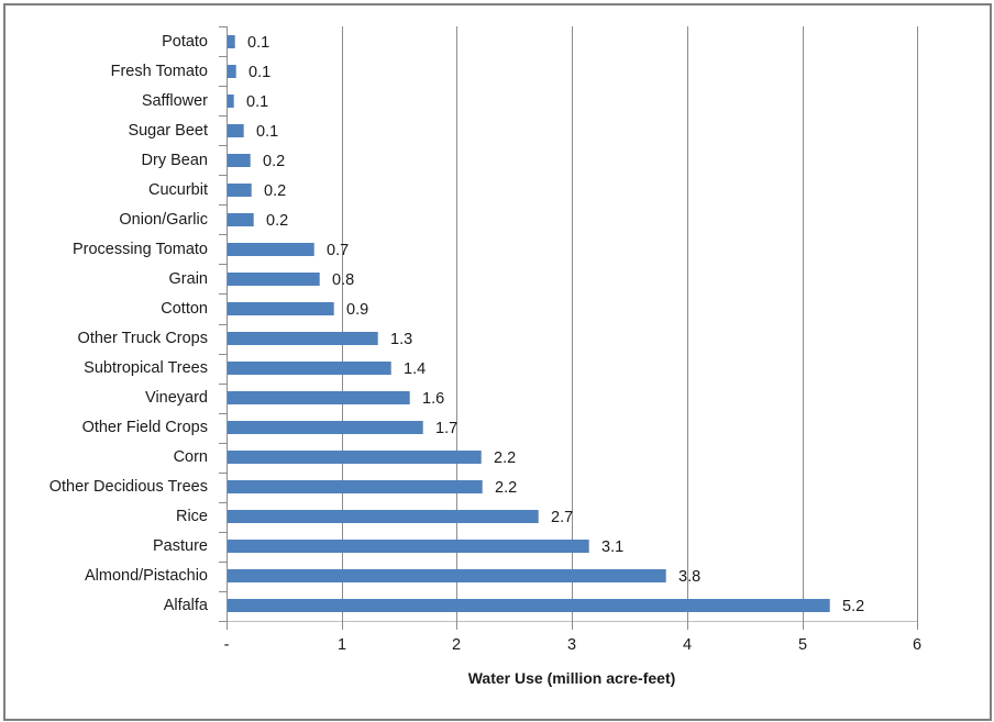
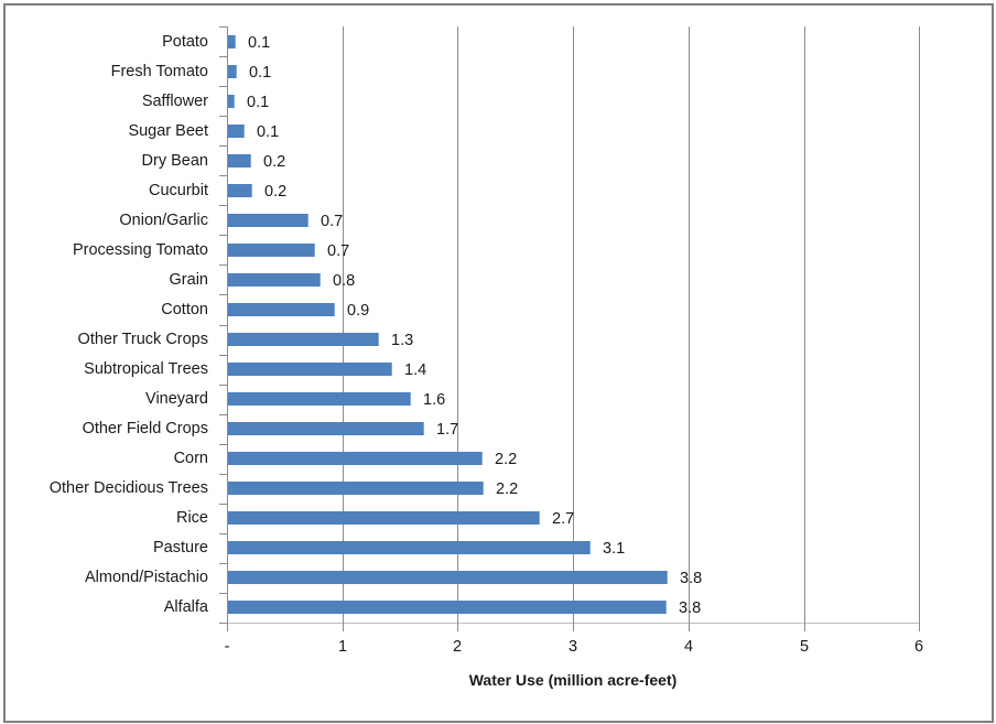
Onion/Garlic: 0.2 -> 0.7
Alfalfa: 5.2 -> 3.8
